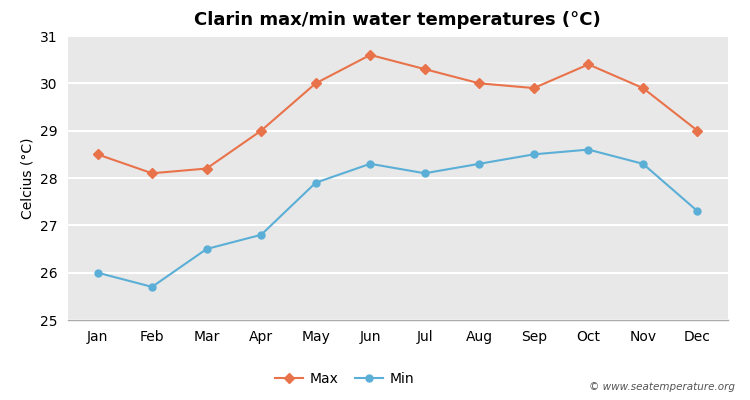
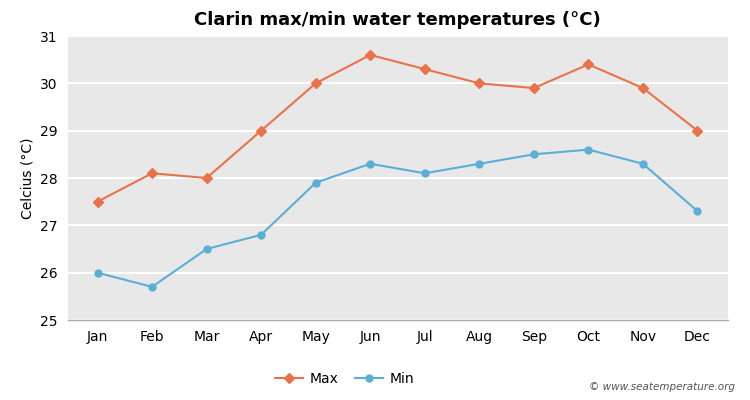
Max/Jan: 28.5 -> 27.5
Max/Mar: 28.2 -> 28.0
